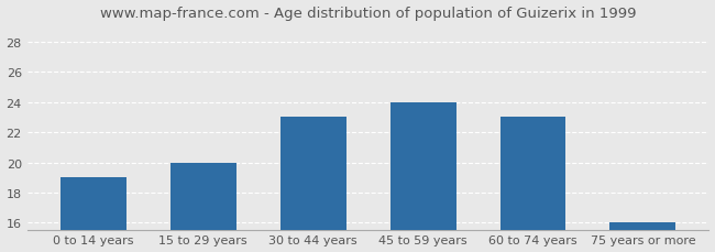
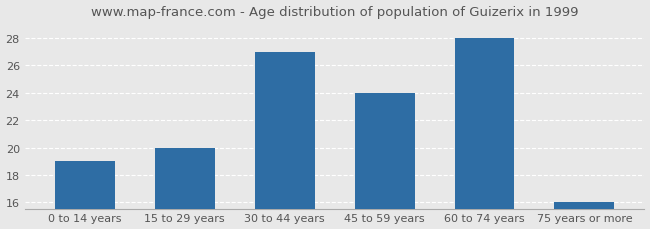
30 to 44 years: 23 -> 27
60 to 74 years: 23 -> 28
